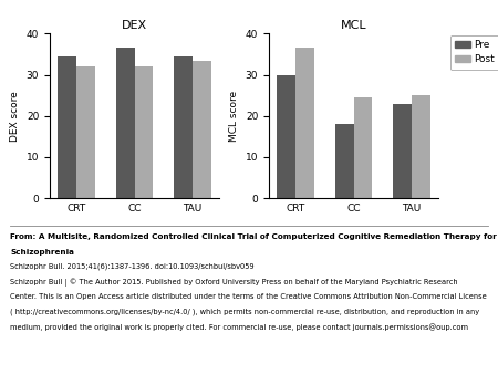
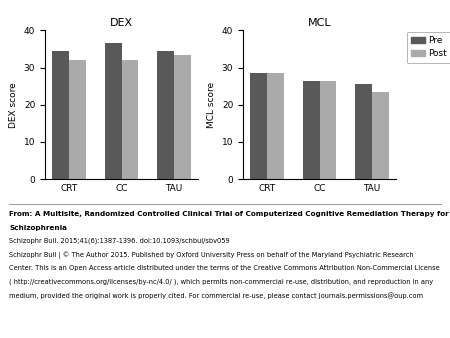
MCL/Pre/CRT: 30.0 -> 28.5
MCL/Post/CRT: 36.5 -> 28.5
MCL/Pre/CC: 18.0 -> 26.5
MCL/Post/CC: 24.5 -> 26.5
MCL/Pre/TAU: 23.0 -> 25.5
MCL/Post/TAU: 25.0 -> 23.5
